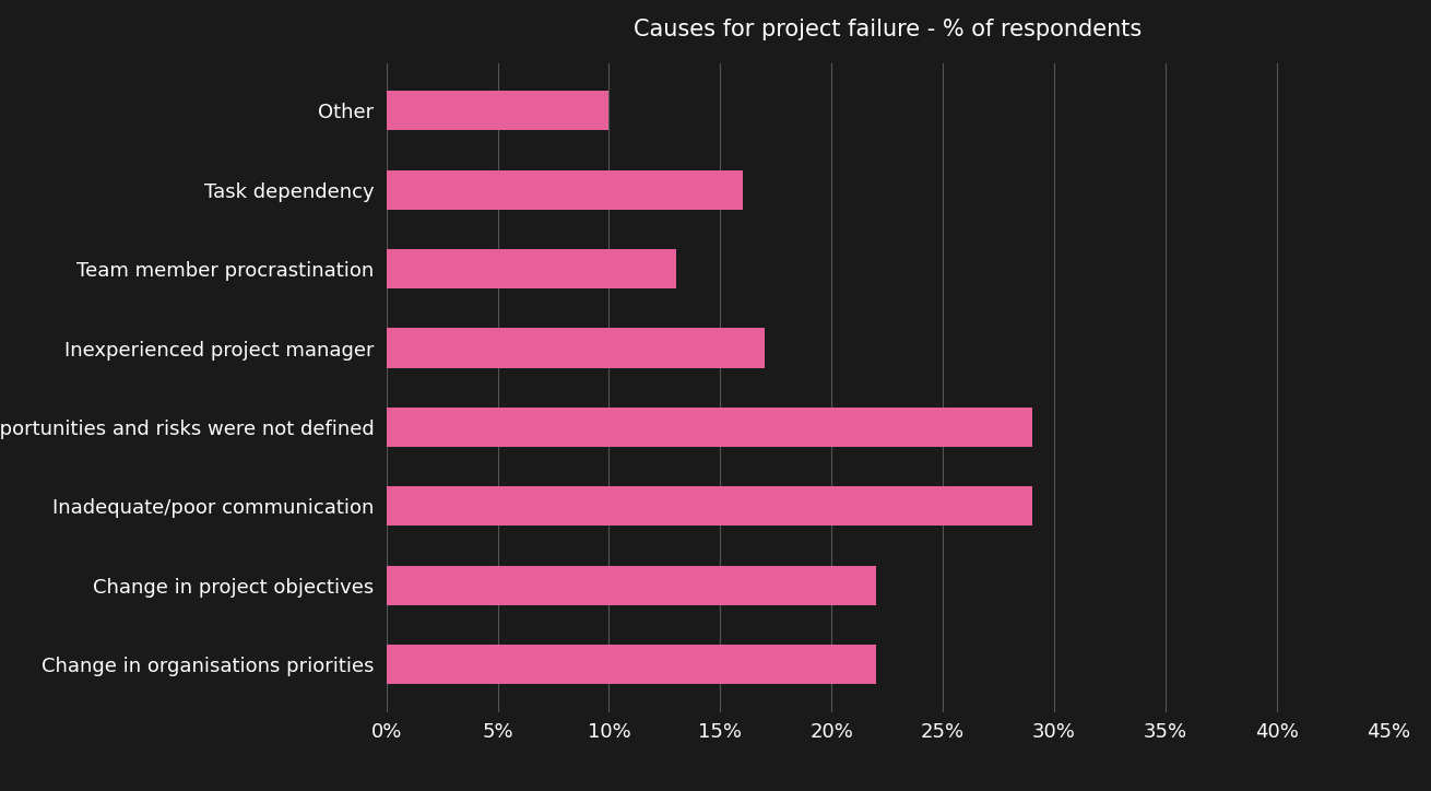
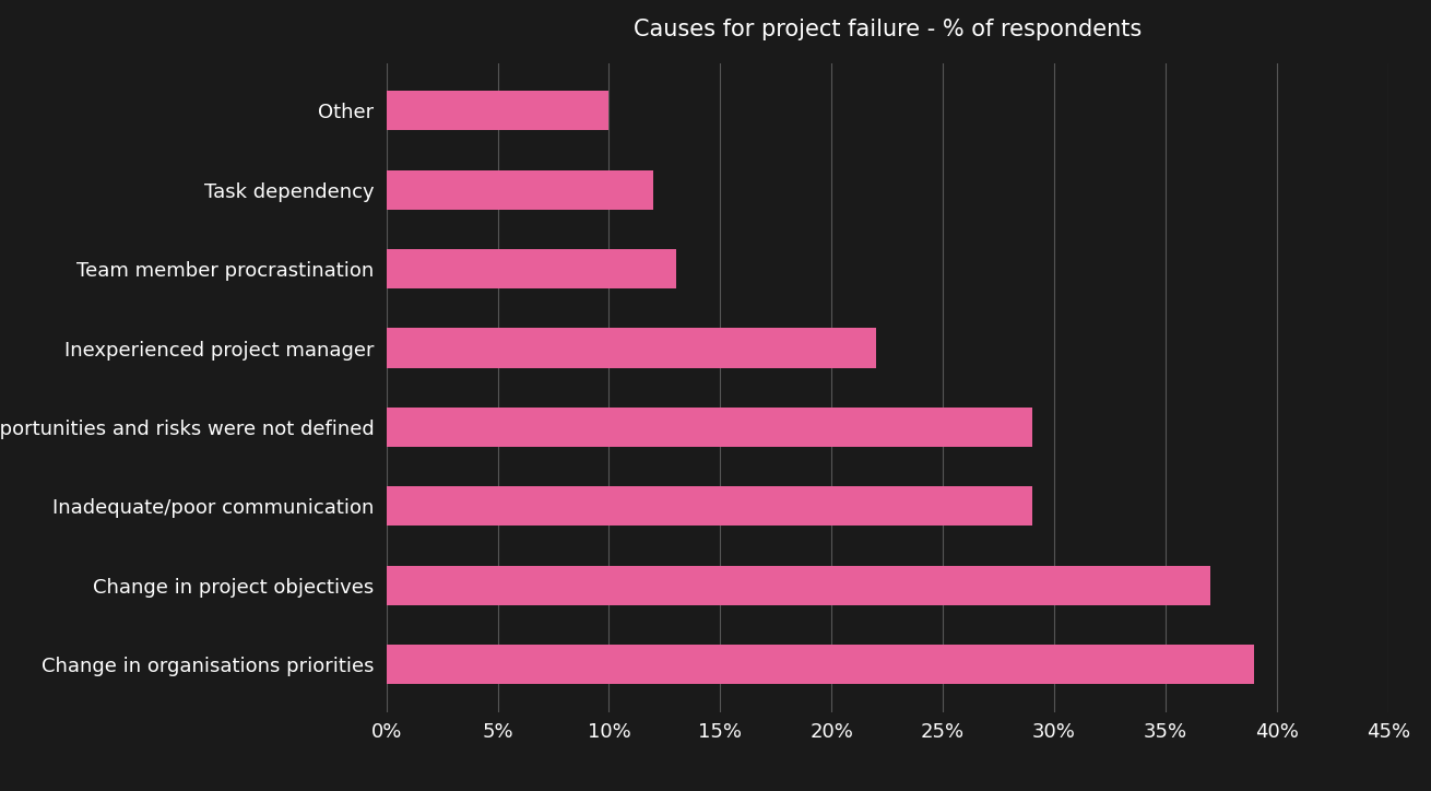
Task dependency: 16% -> 12%
Inexperienced project manager: 17% -> 22%
Change in project objectives: 22% -> 37%
Change in organisations priorities: 22% -> 39%
